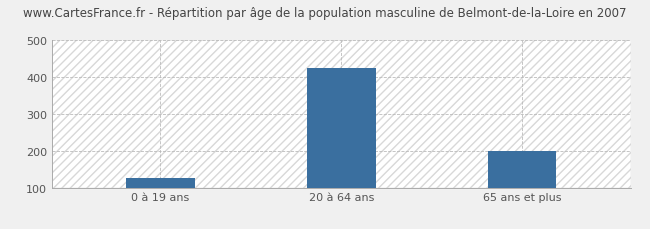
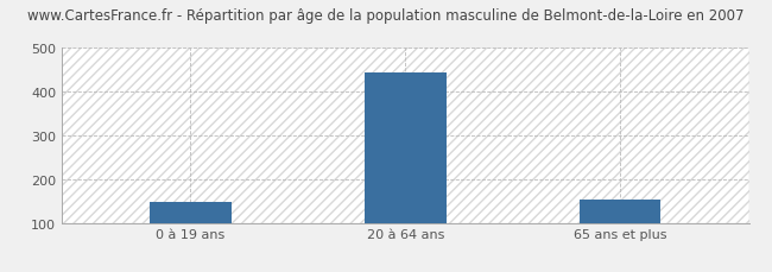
0 à 19 ans: 125 -> 148
20 à 64 ans: 425 -> 443
65 ans et plus: 200 -> 152
